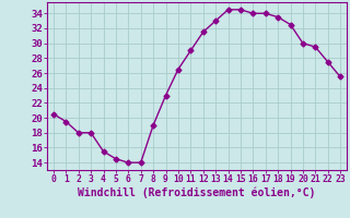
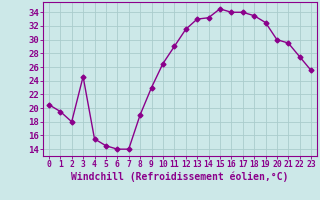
3: 18.0 -> 24.6
14: 34.5 -> 33.2
